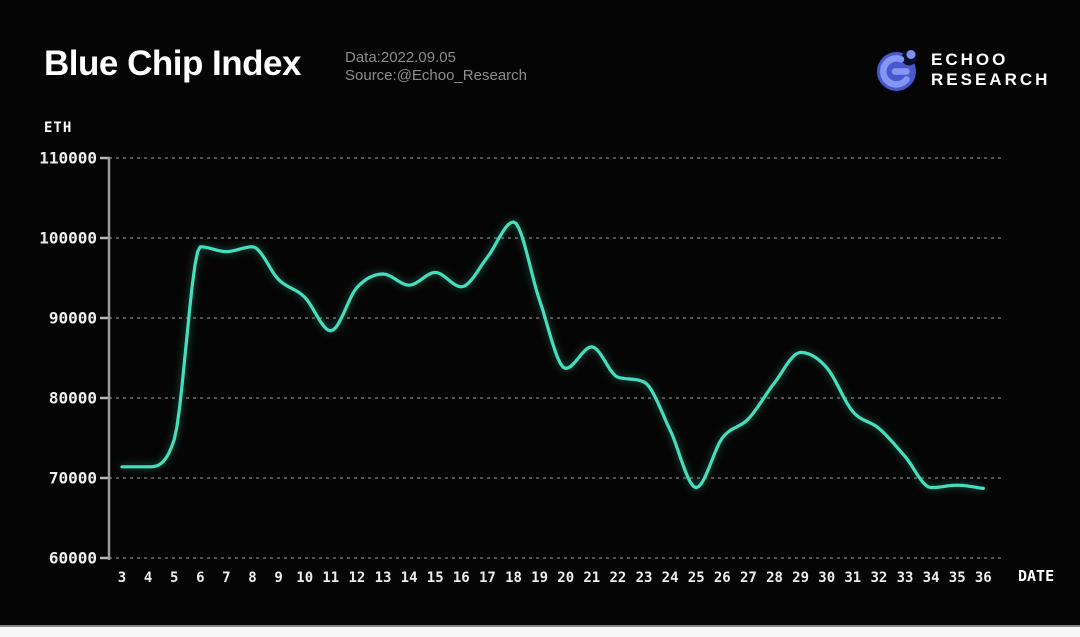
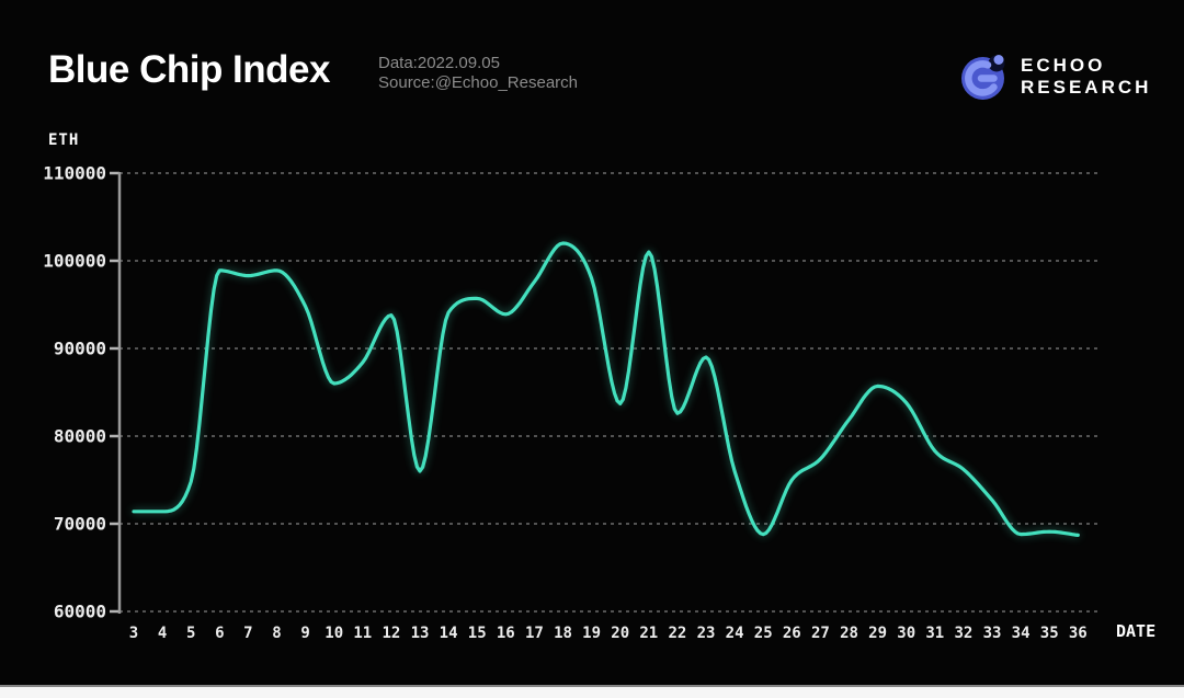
10: 93000 -> 86000
13: 96000 -> 76000
19: 92000 -> 98000
21: 86000 -> 101000
23: 82000 -> 89000
